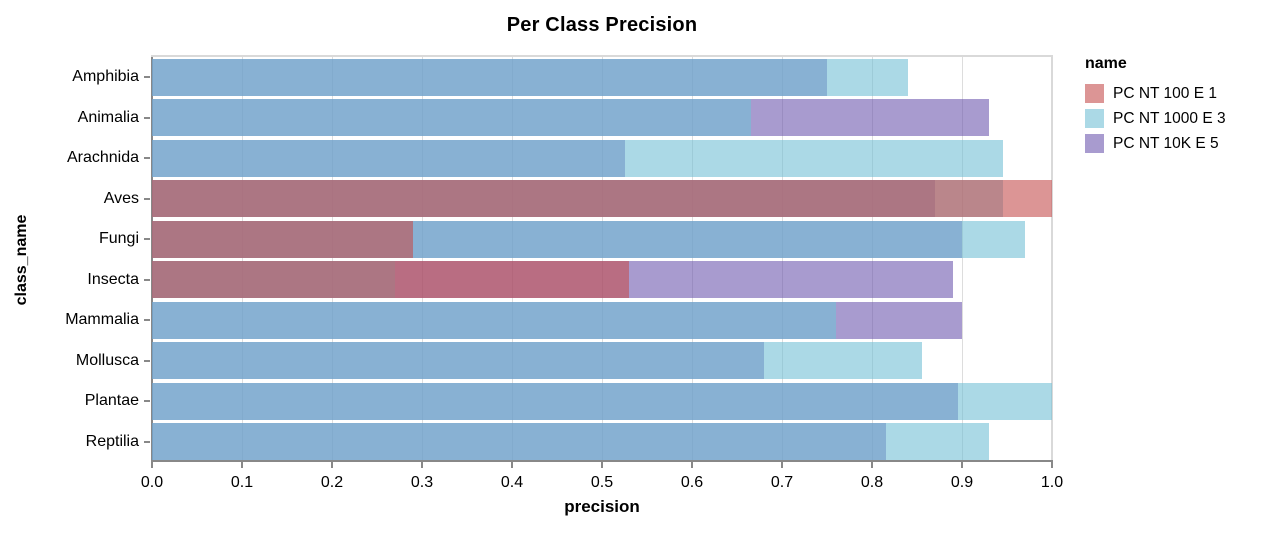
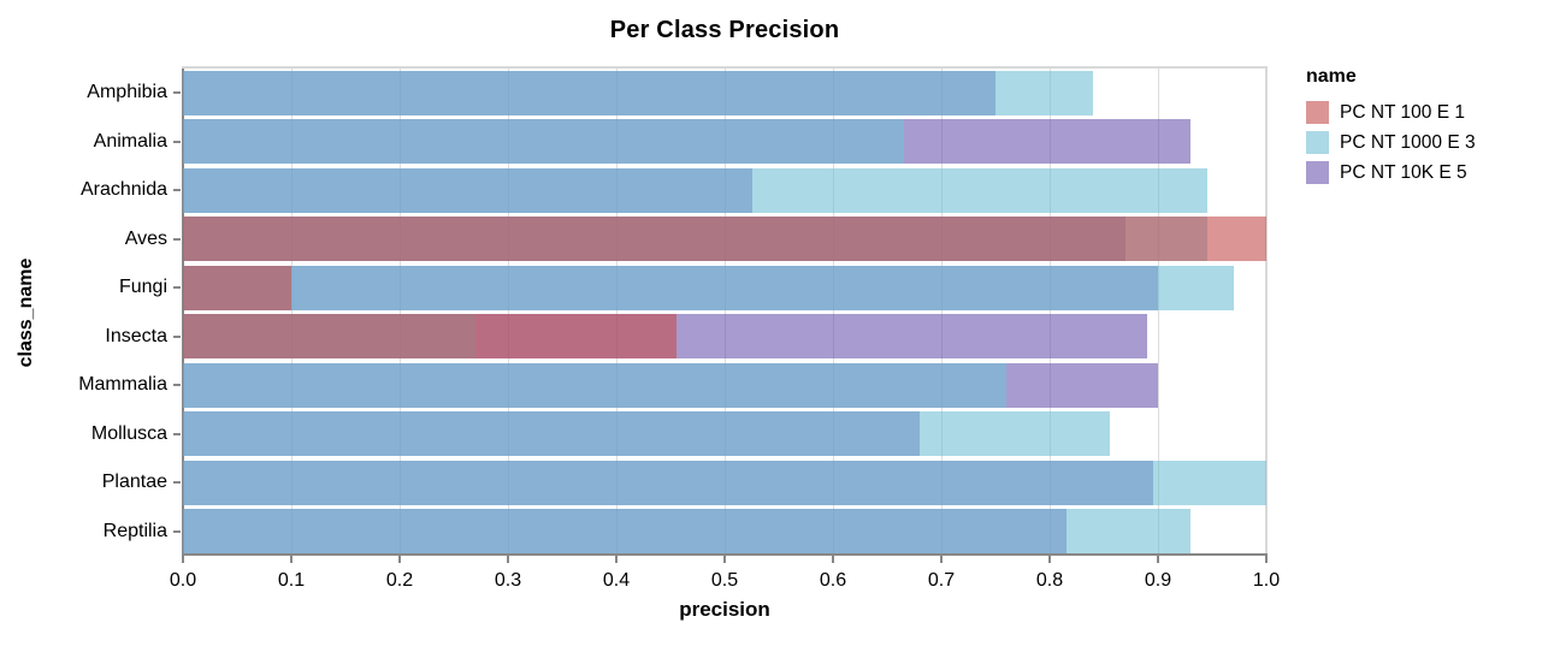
PC NT 100 E 1/Fungi: 0.29 -> 0.10
PC NT 100 E 1/Insecta: 0.53 -> 0.46
